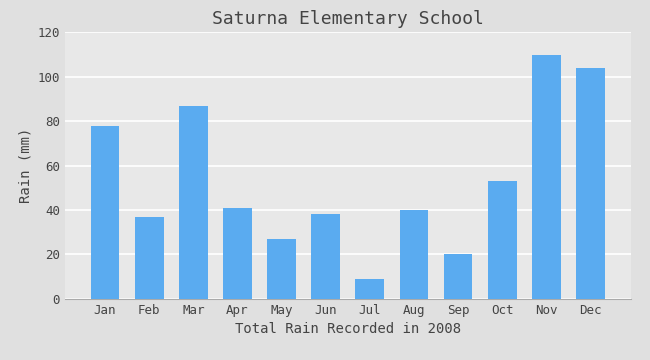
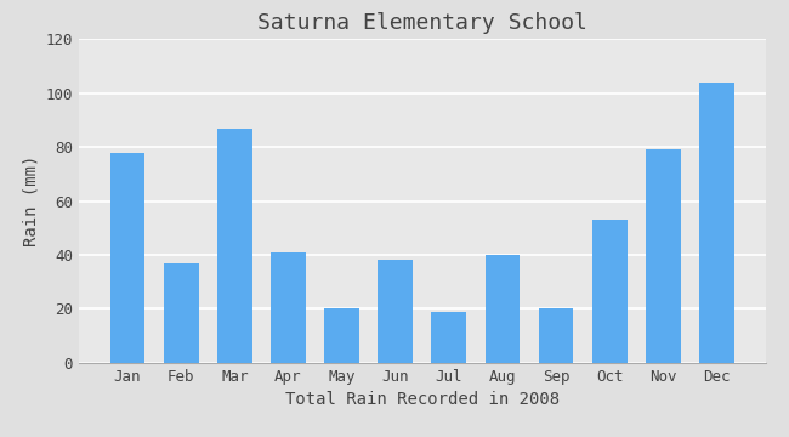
May: 27 -> 20
Jul: 9 -> 19
Nov: 110 -> 79
